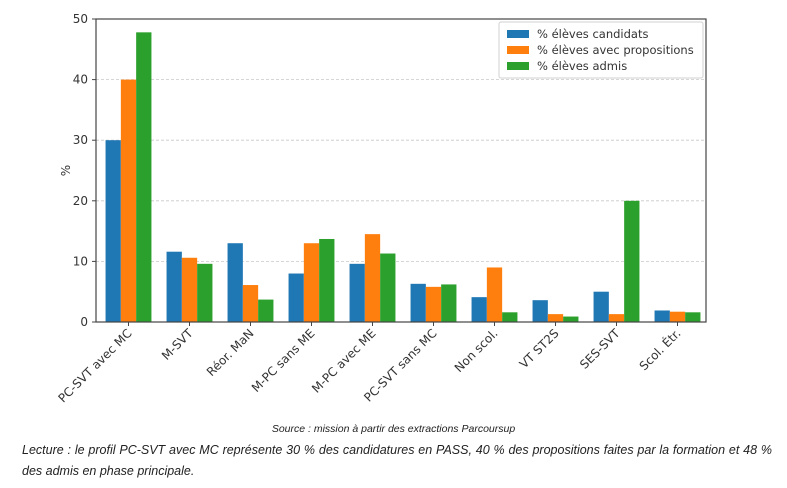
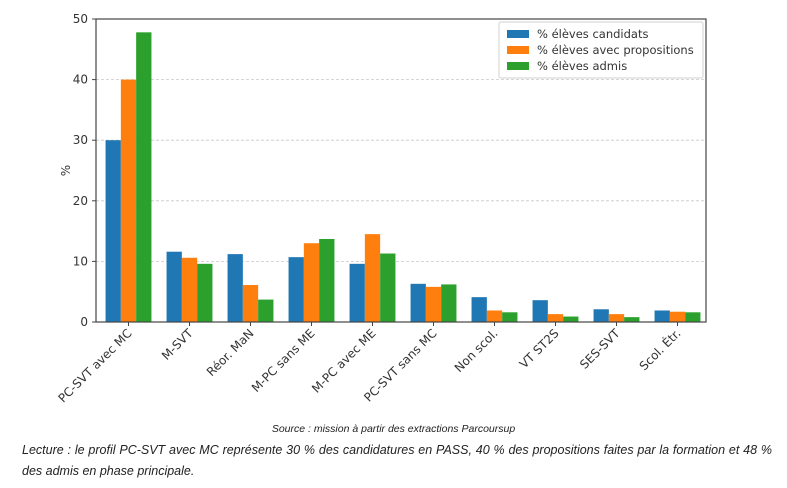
% élèves candidats/Réor. MaN: 13 -> 11
% élèves candidats/M-PC sans ME: 8 -> 11
% élèves avec propositions/Non scol.: 9 -> 2
% élèves candidats/SES-SVT: 5 -> 2
% élèves admis/SES-SVT: 20 -> 1
